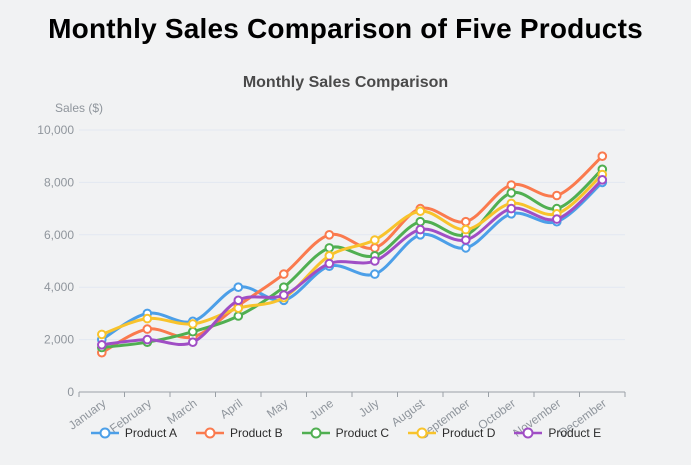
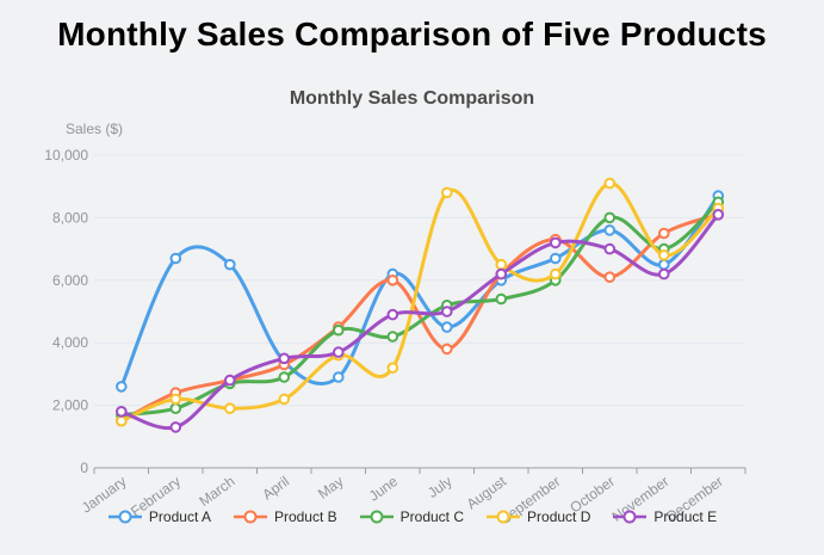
Product A/January: 2000 -> 2600
Product D/January: 2200 -> 1500
Product A/February: 3000 -> 6700
Product D/February: 2800 -> 2200
Product E/February: 2000 -> 1300
Product A/March: 2700 -> 6500
Product B/March: 2100 -> 2800
Product C/March: 2300 -> 2700
Product D/March: 2600 -> 1900
Product E/March: 1900 -> 2800
Product A/April: 4000 -> 3400
Product D/April: 3200 -> 2200
Product A/May: 3500 -> 2900
Product C/May: 4000 -> 4400
Product A/June: 4800 -> 6200
Product C/June: 5500 -> 4200
Product D/June: 5200 -> 3200
Product B/July: 5500 -> 3800
Product D/July: 5800 -> 8800
Product B/August: 7000 -> 6200
Product C/August: 6500 -> 5400
Product D/August: 6900 -> 6500
Product A/September: 5500 -> 6700
Product B/September: 6500 -> 7300
Product E/September: 5800 -> 7200
Product A/October: 6800 -> 7600
Product B/October: 7900 -> 6100
Product C/October: 7600 -> 8000
Product D/October: 7200 -> 9100
Product E/November: 6600 -> 6200
Product A/December: 8000 -> 8700
Product B/December: 9000 -> 8100
